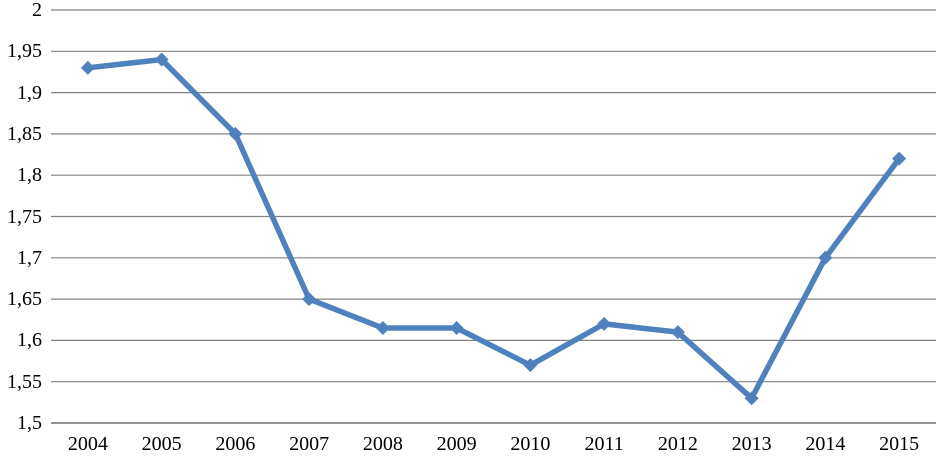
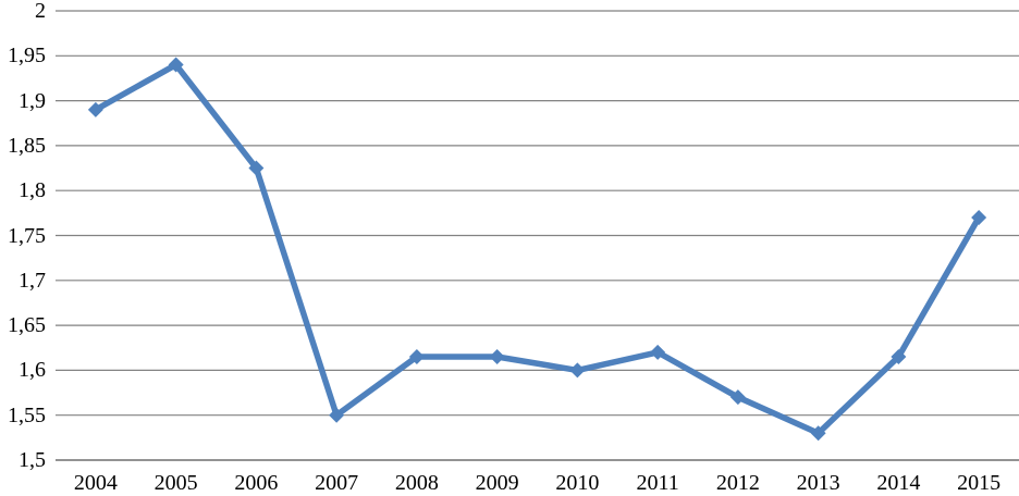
2004: 1,93 -> 1,89
2006: 1,85 -> 1,82
2007: 1,65 -> 1,55
2010: 1,57 -> 1,60
2012: 1,61 -> 1,57
2014: 1,70 -> 1,61
2015: 1,82 -> 1,77
